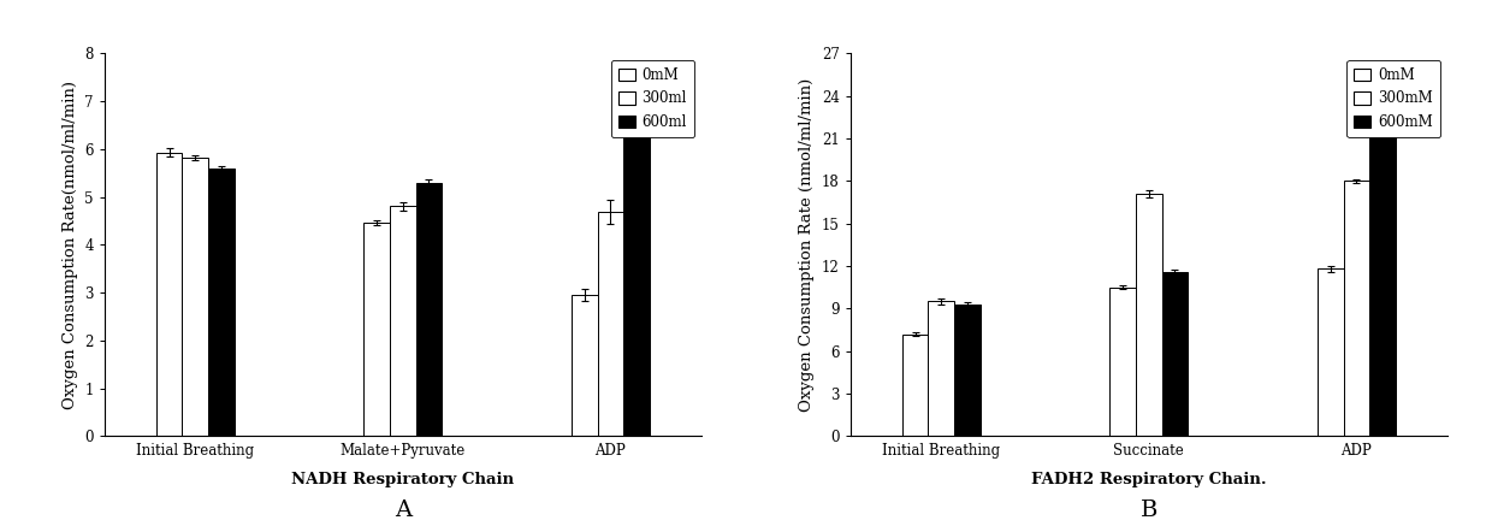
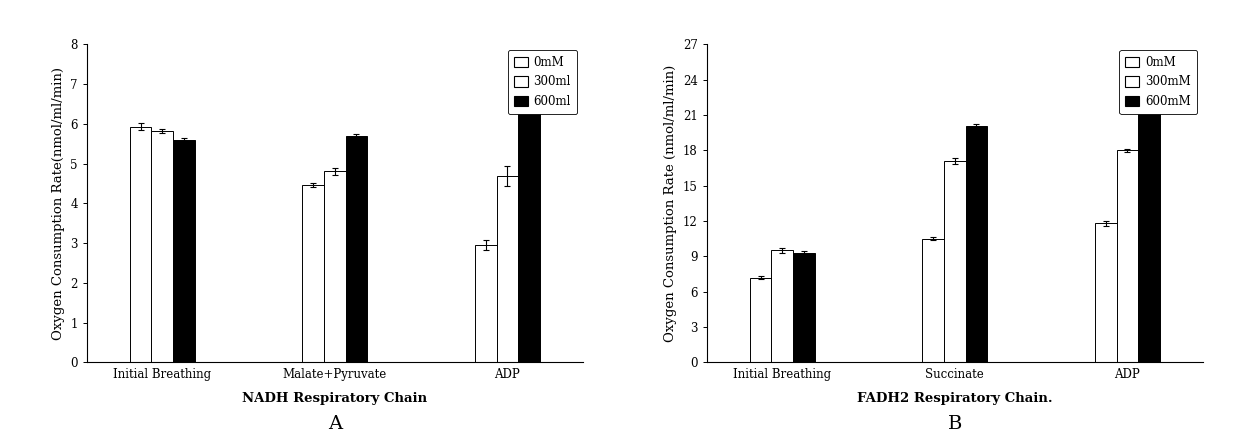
600ml/Malate+Pyruvate: 5.30 -> 5.68
600mM/Succinate: 11.6 -> 20.1
